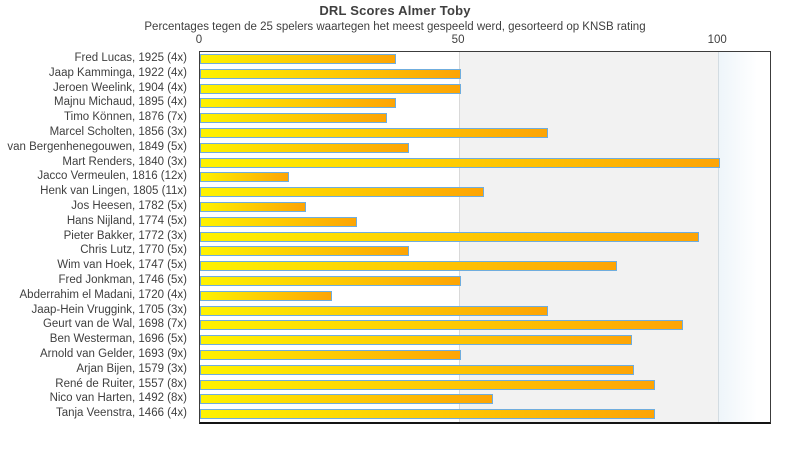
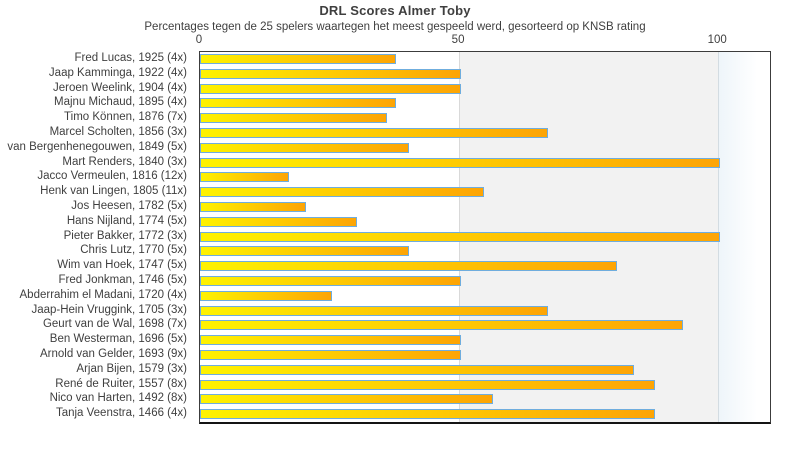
Pieter Bakker, 1772 (3x): 96 -> 100
Ben Westerman, 1696 (5x): 83 -> 50
